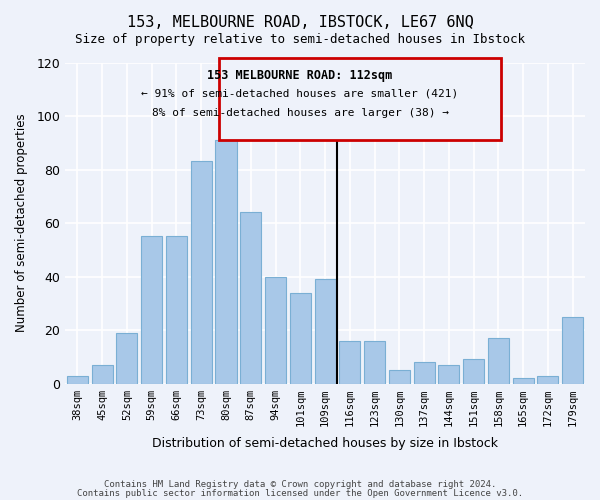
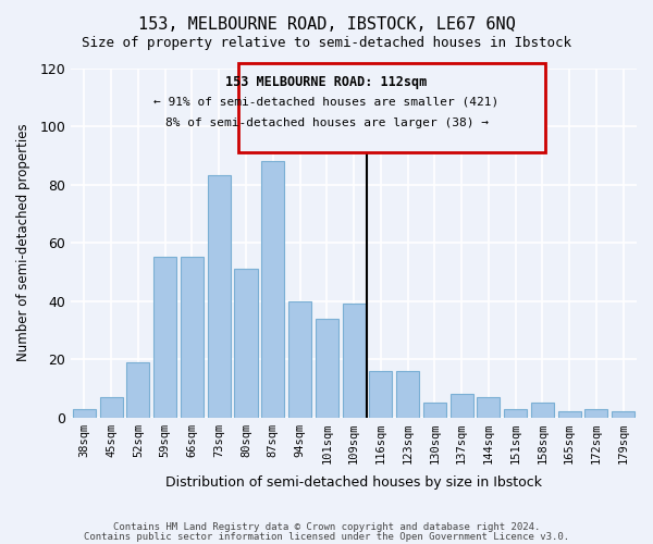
80sqm: 91 -> 51
87sqm: 64 -> 88
151sqm: 9 -> 3
158sqm: 17 -> 5
179sqm: 25 -> 2
